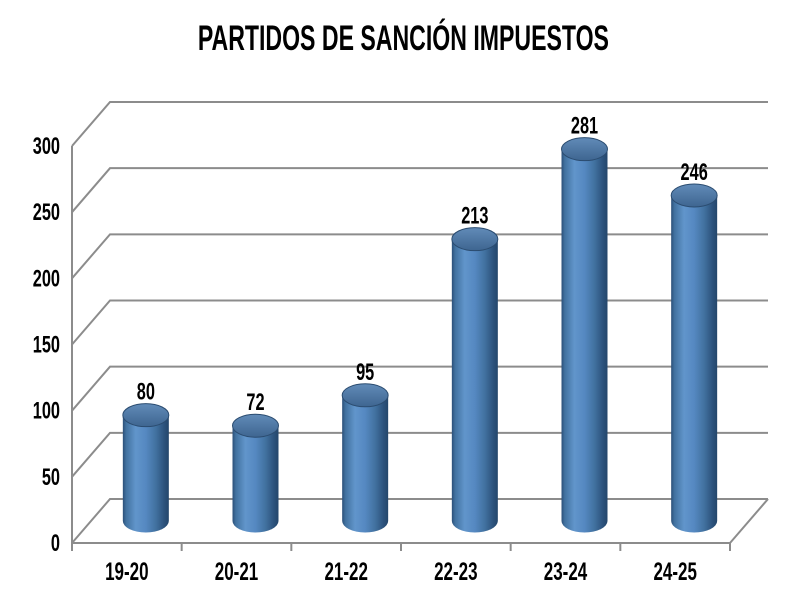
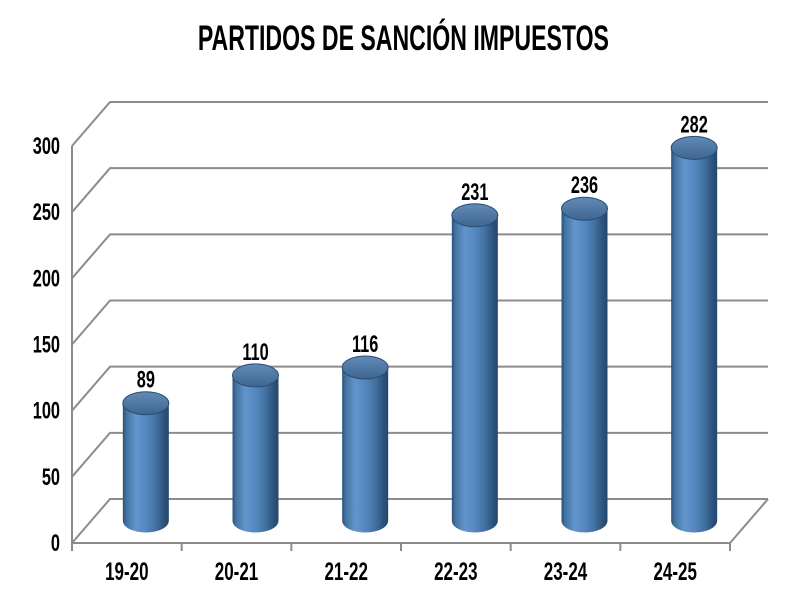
19-20: 80 -> 89
20-21: 72 -> 110
21-22: 95 -> 116
22-23: 213 -> 231
23-24: 281 -> 236
24-25: 246 -> 282
